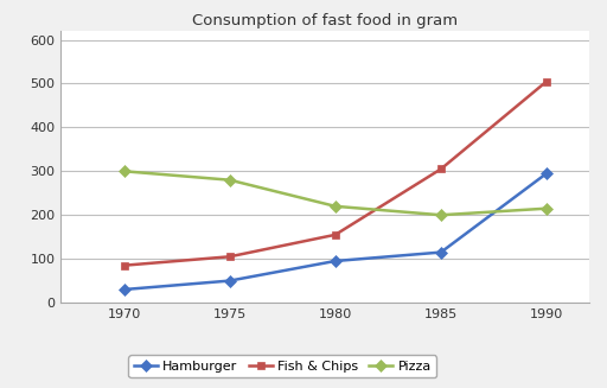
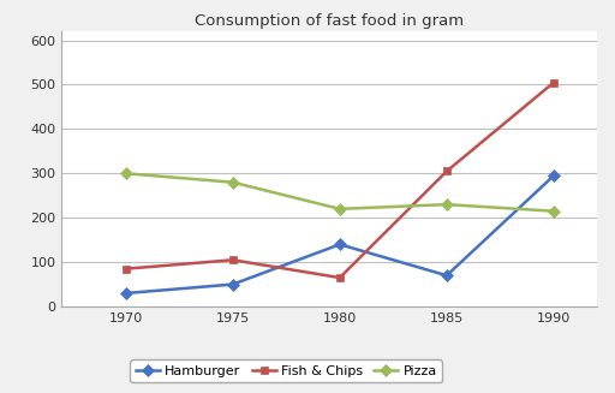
Hamburger/1980: 95 -> 140
Fish & Chips/1980: 155 -> 65
Hamburger/1985: 115 -> 70
Pizza/1985: 200 -> 230
